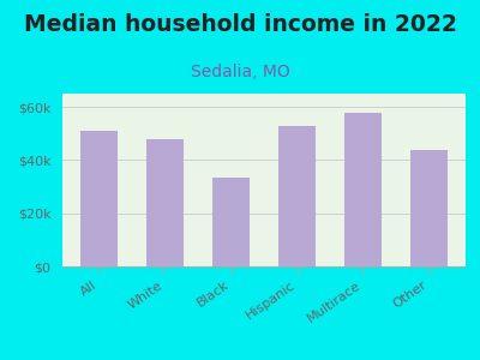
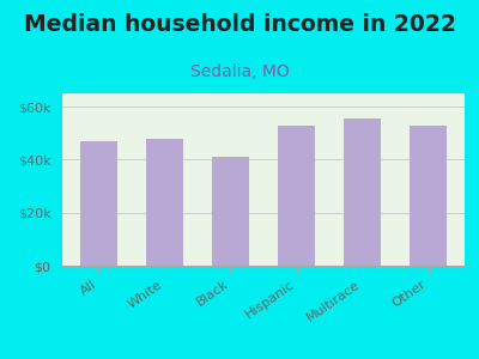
All: $51.0k -> $47.0k
Black: $33.5k -> $41.0k
Multirace: $58.0k -> $55.5k
Other: $44.0k -> $53.0k
